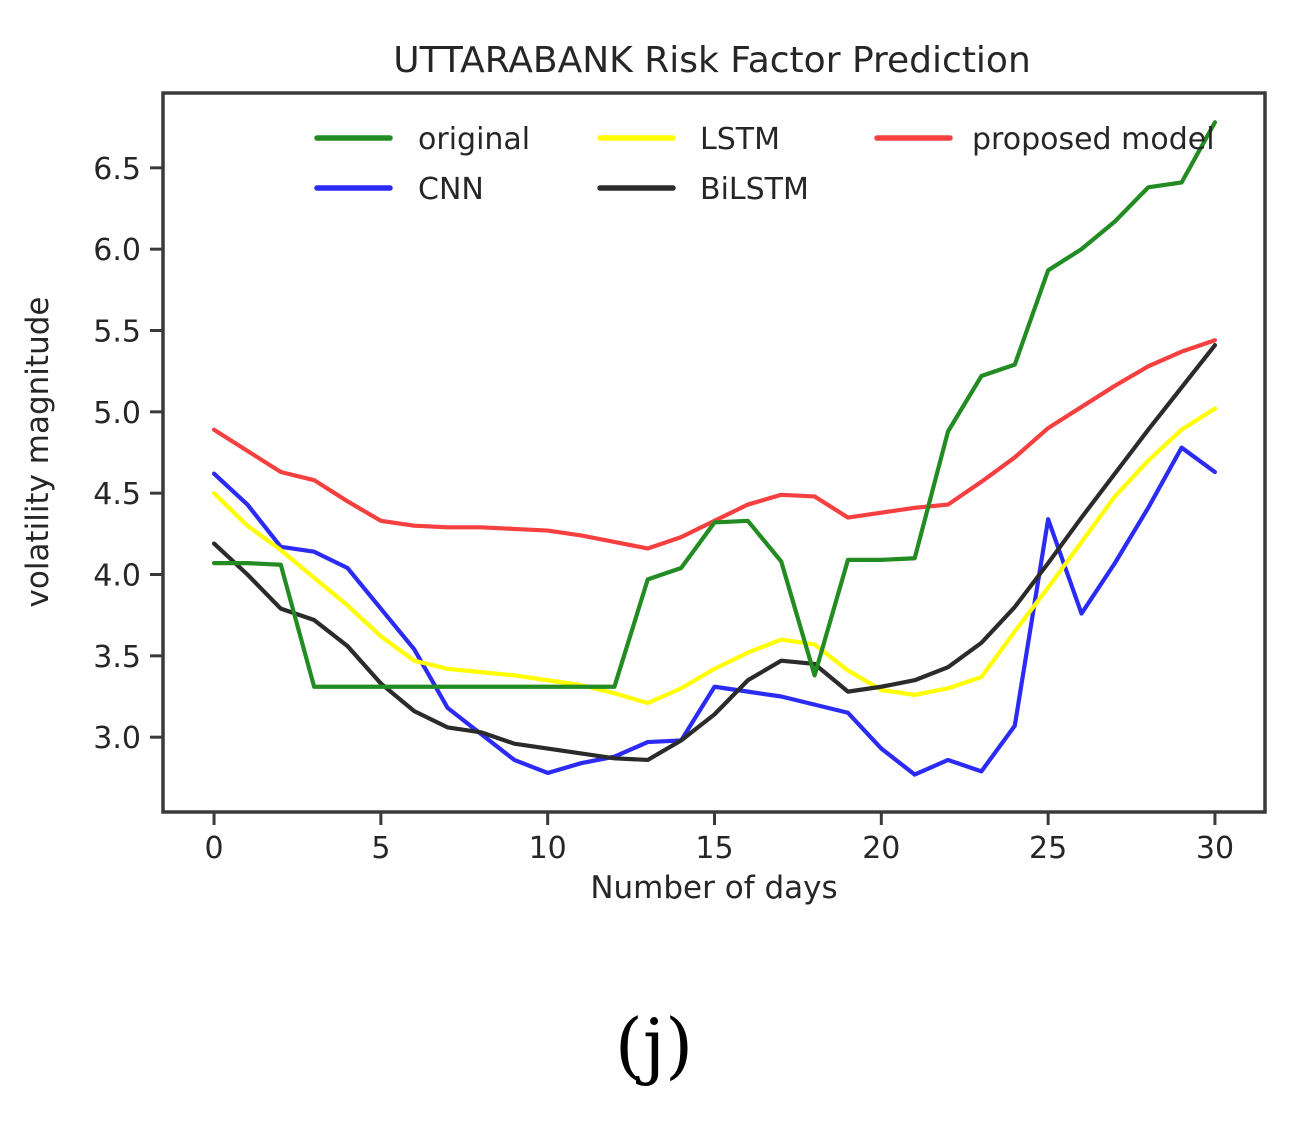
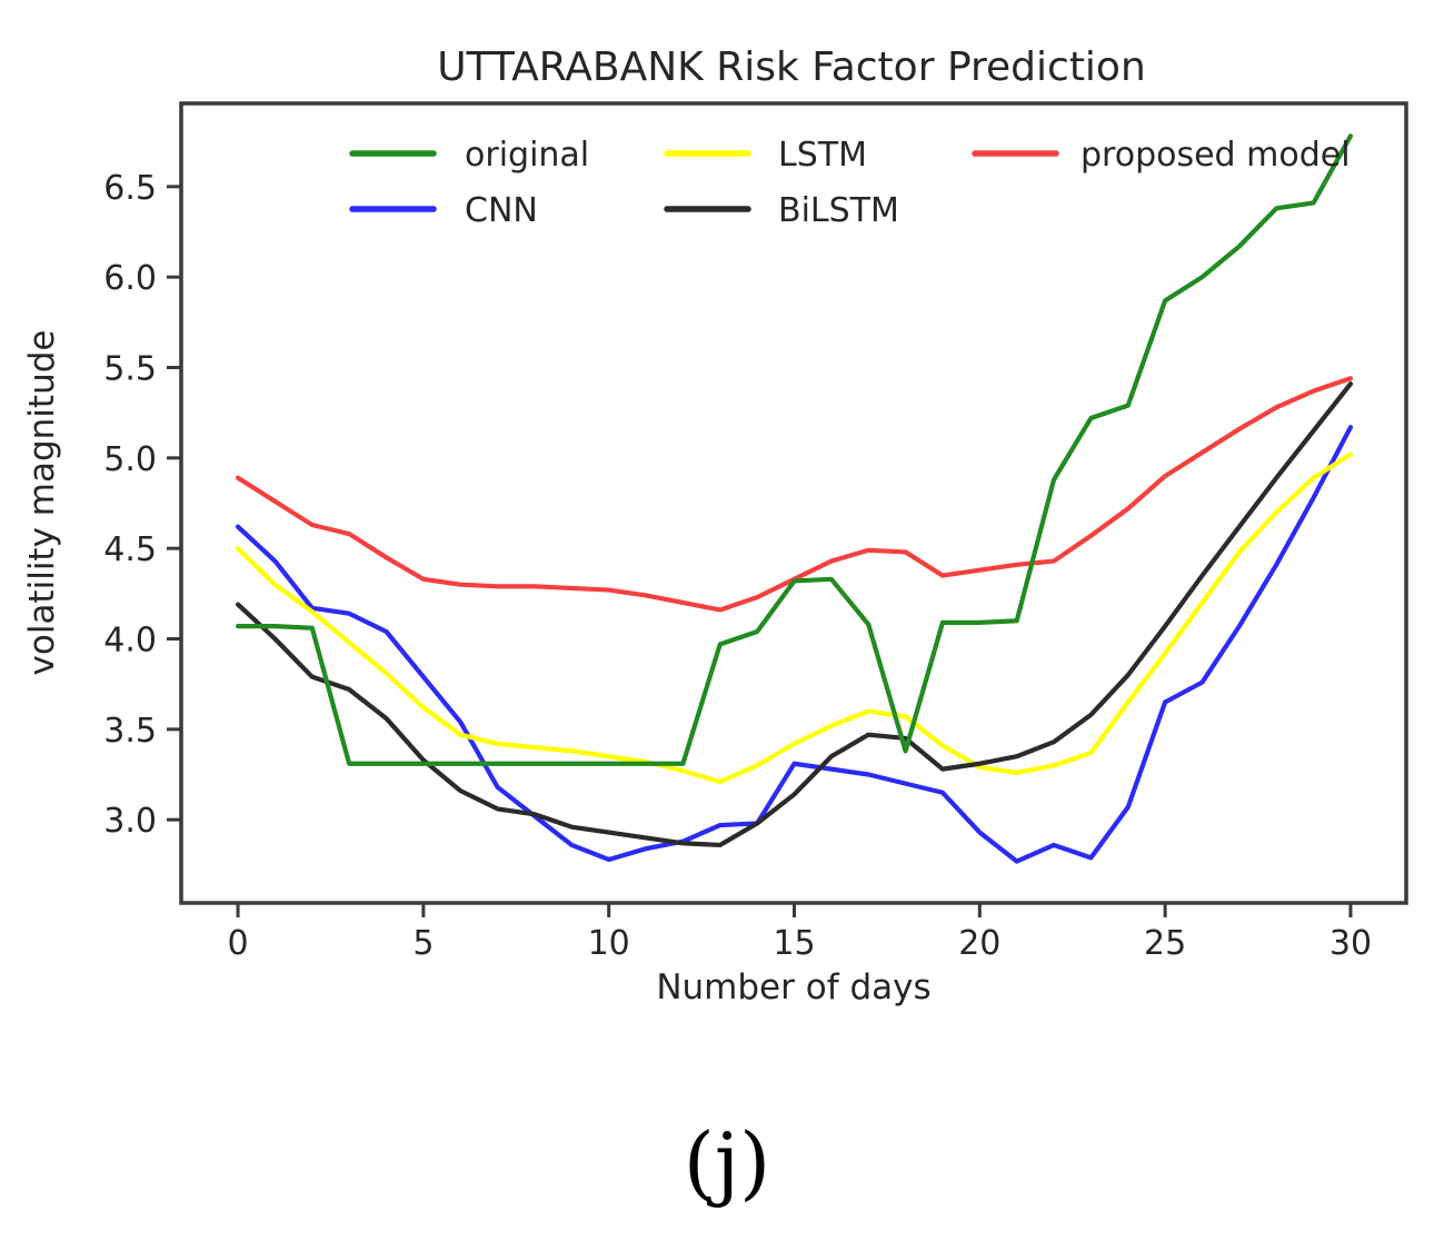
CNN/25: 4.34 -> 3.65
CNN/30: 4.63 -> 5.17
